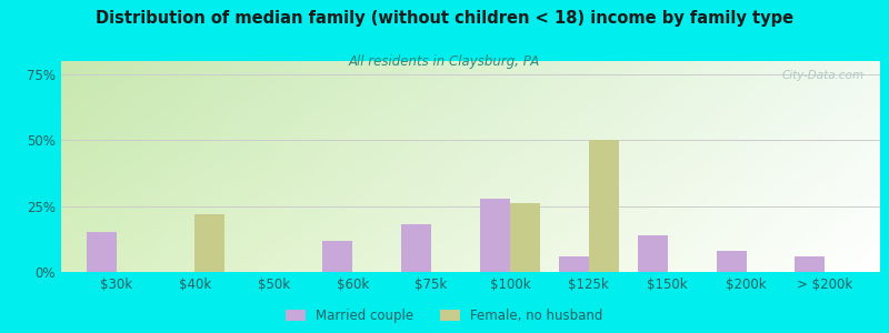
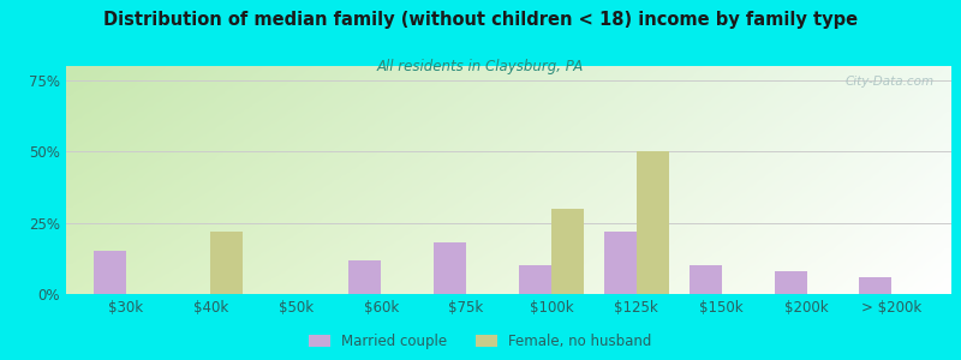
Married couple/$100k: 28% -> 10%
Female, no husband/$100k: 26% -> 30%
Married couple/$125k: 6% -> 22%
Married couple/$150k: 14% -> 10%
